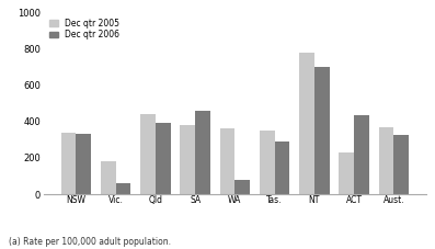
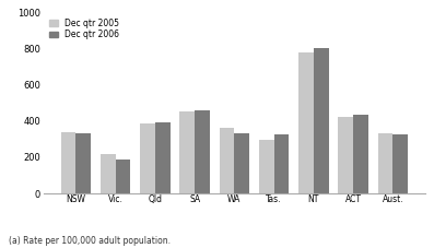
Dec qtr 2005/Vic.: 180 -> 220
Dec qtr 2006/Vic.: 60 -> 180
Dec qtr 2005/Qld: 440 -> 380
Dec qtr 2005/SA: 380 -> 450
Dec qtr 2006/WA: 80 -> 330
Dec qtr 2005/Tas.: 350 -> 300
Dec qtr 2006/Tas.: 290 -> 320
Dec qtr 2006/NT: 700 -> 800
Dec qtr 2005/ACT: 230 -> 420
Dec qtr 2005/Aust.: 370 -> 340
